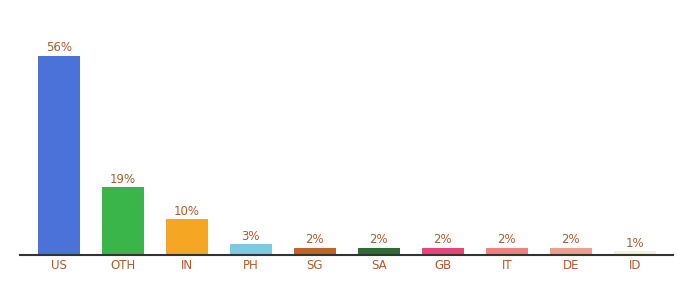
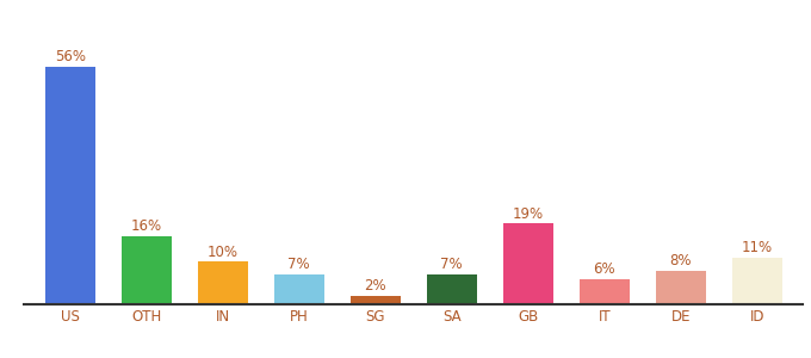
OTH: 19% -> 16%
PH: 3% -> 7%
SA: 2% -> 7%
GB: 2% -> 19%
IT: 2% -> 6%
DE: 2% -> 8%
ID: 1% -> 11%
